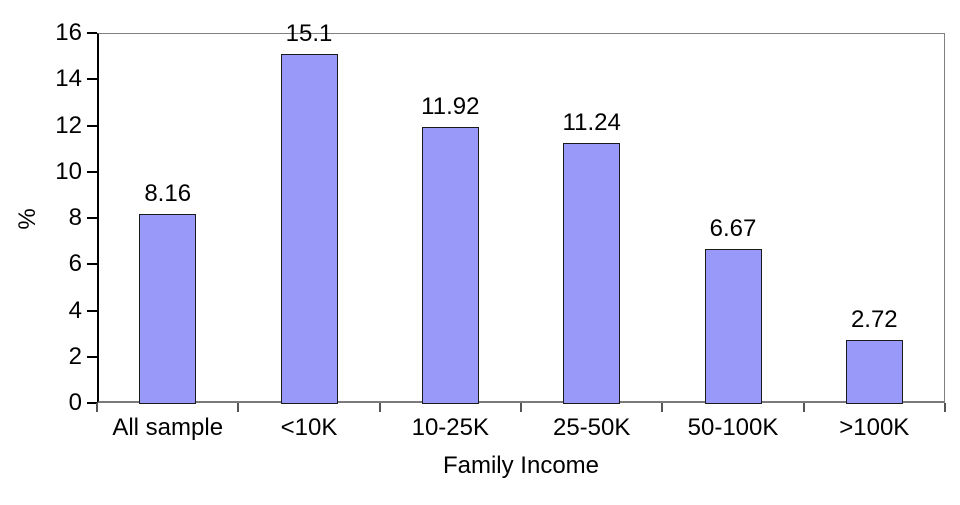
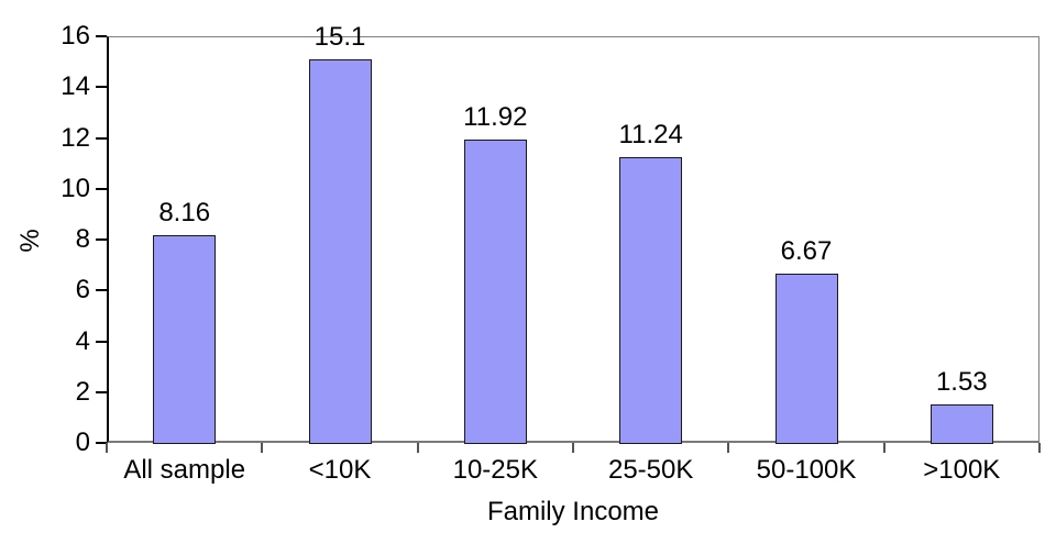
>100K: 2.72 -> 1.53
